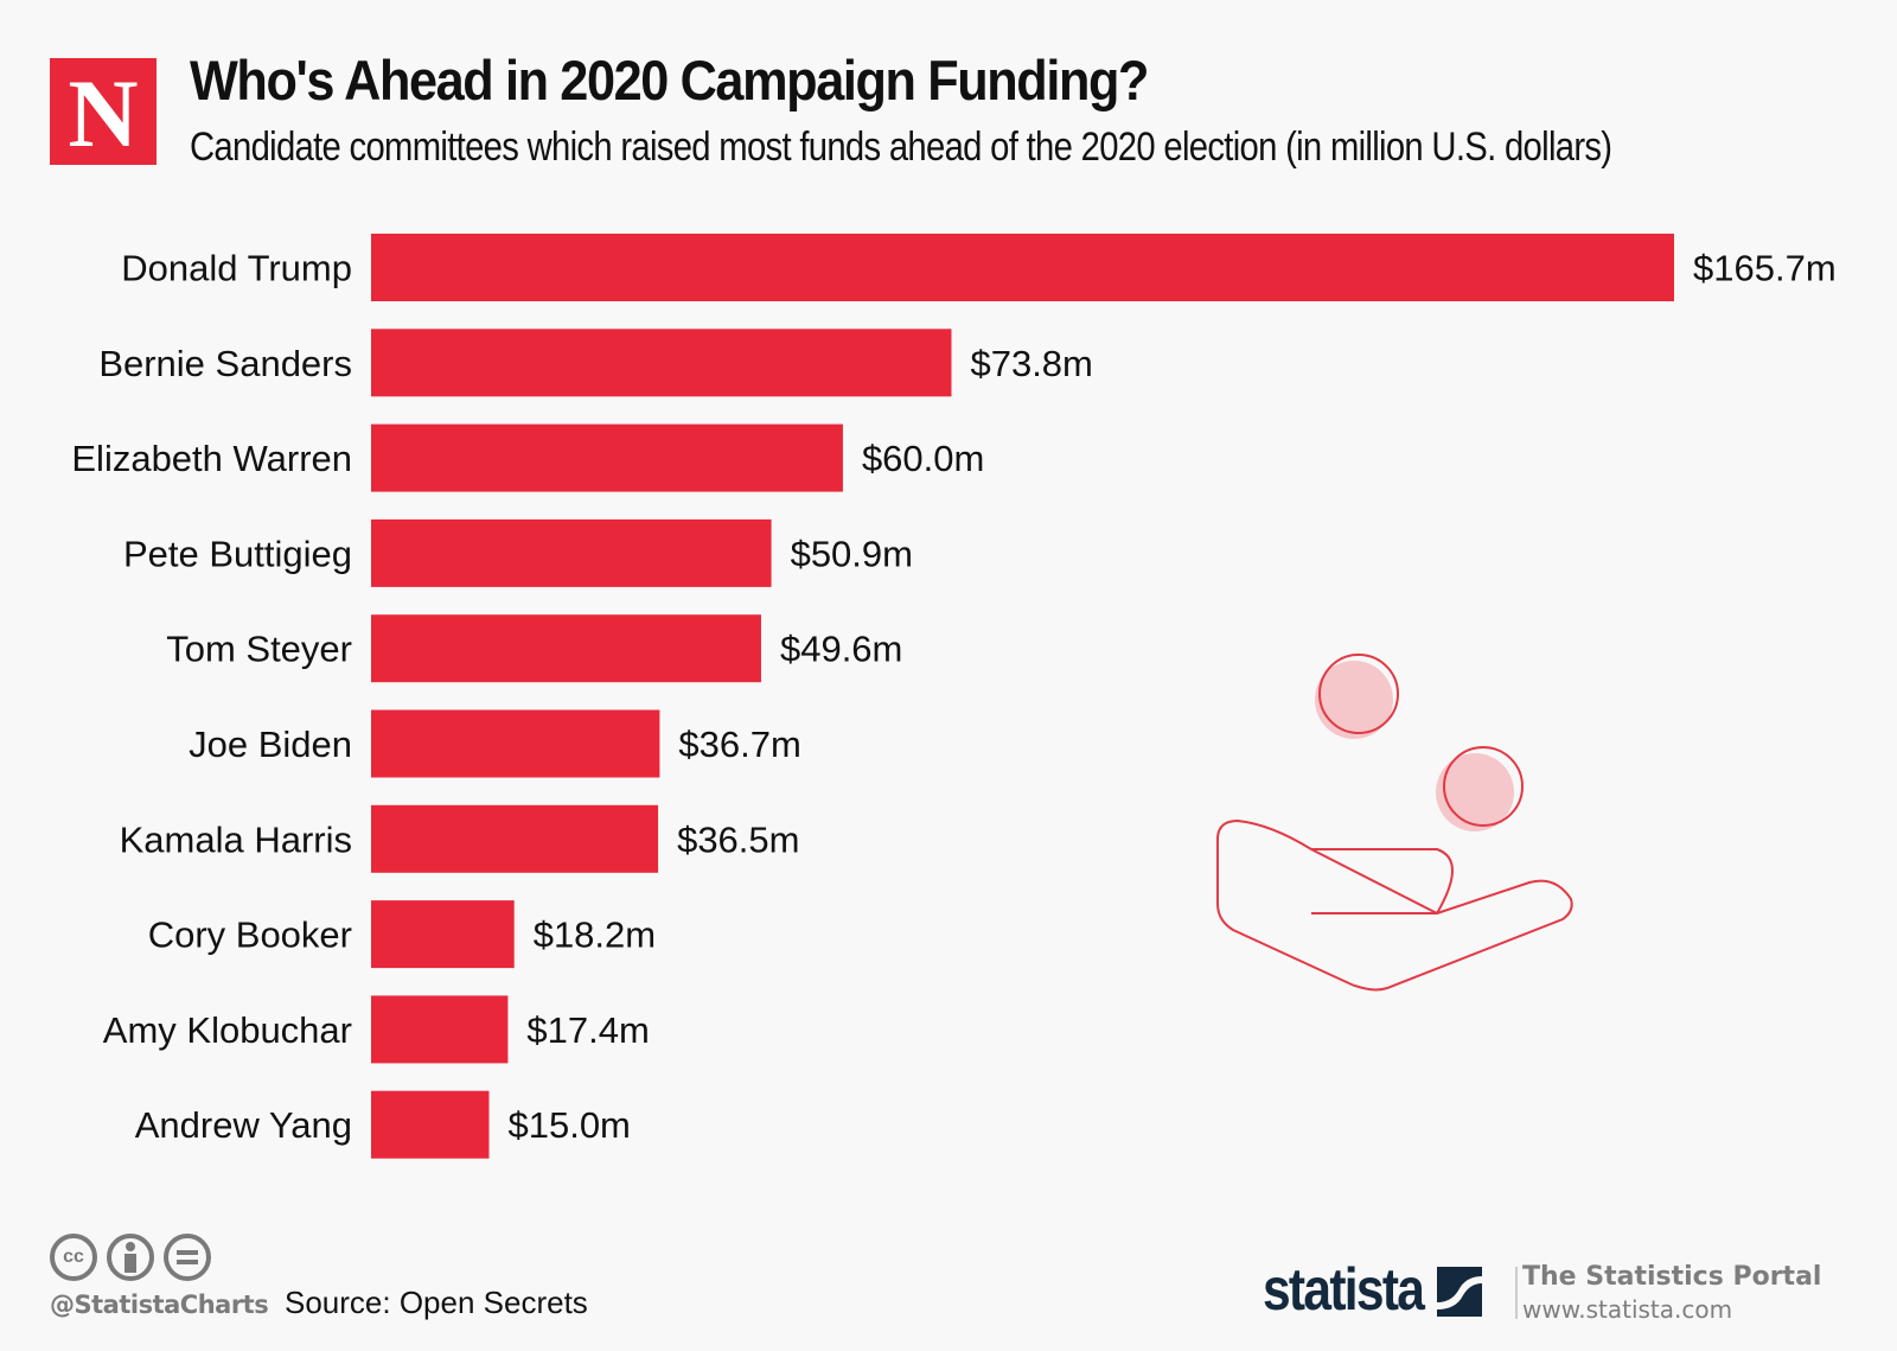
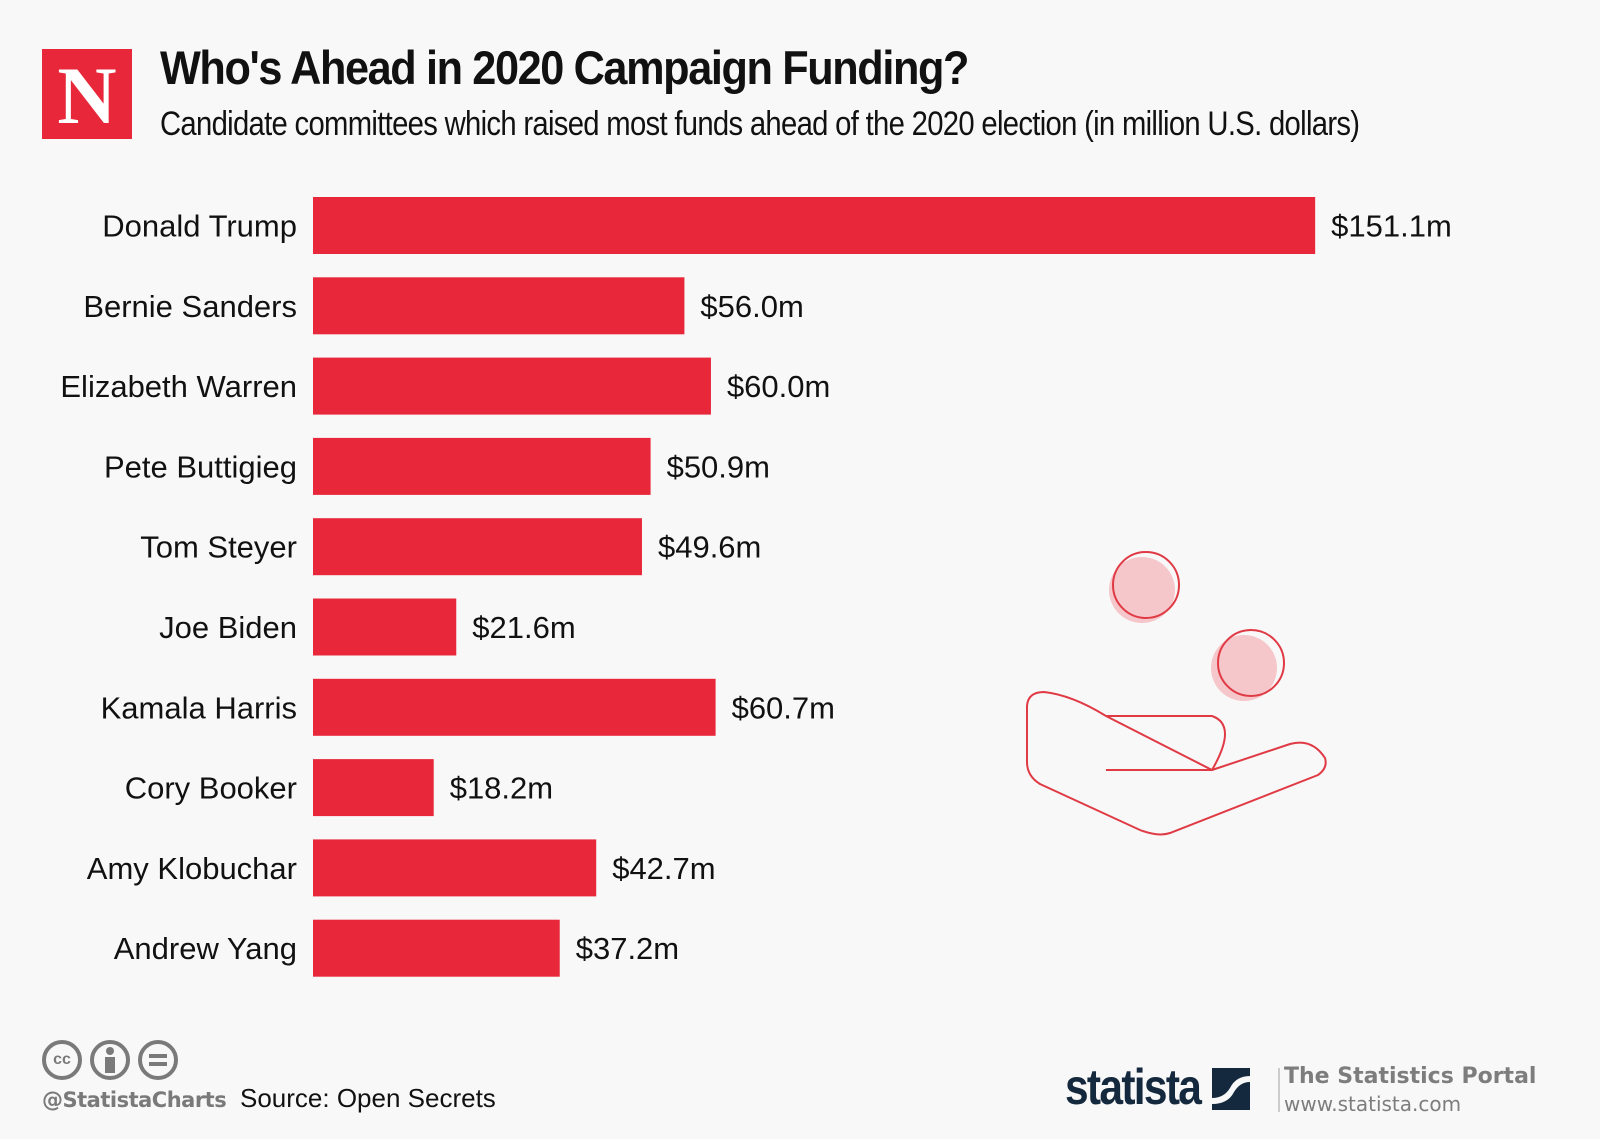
Donald Trump: $165.7m -> $151.1m
Bernie Sanders: $73.8m -> $56.0m
Joe Biden: $36.7m -> $21.6m
Kamala Harris: $36.5m -> $60.7m
Amy Klobuchar: $17.4m -> $42.7m
Andrew Yang: $15.0m -> $37.2m
